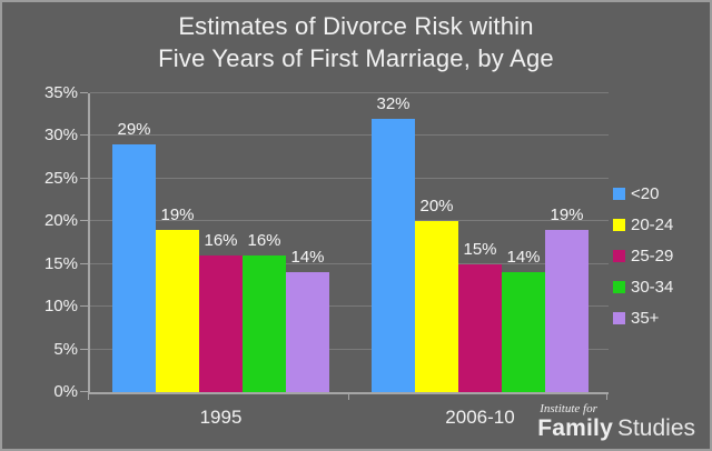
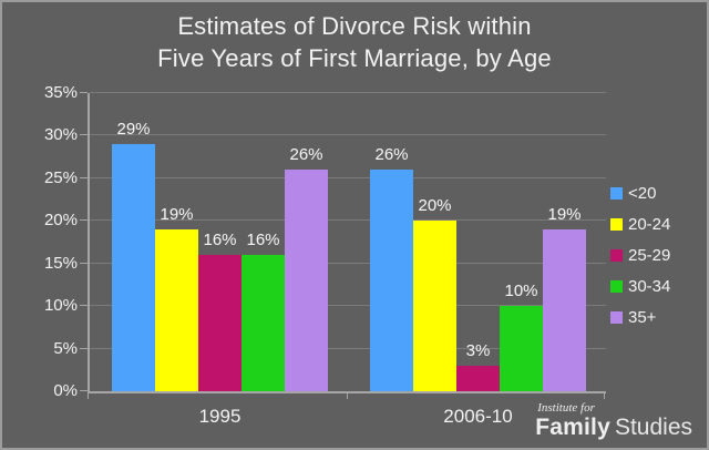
35+/1995: 14% -> 26%
<20/2006-10: 32% -> 26%
25-29/2006-10: 15% -> 3%
30-34/2006-10: 14% -> 10%
